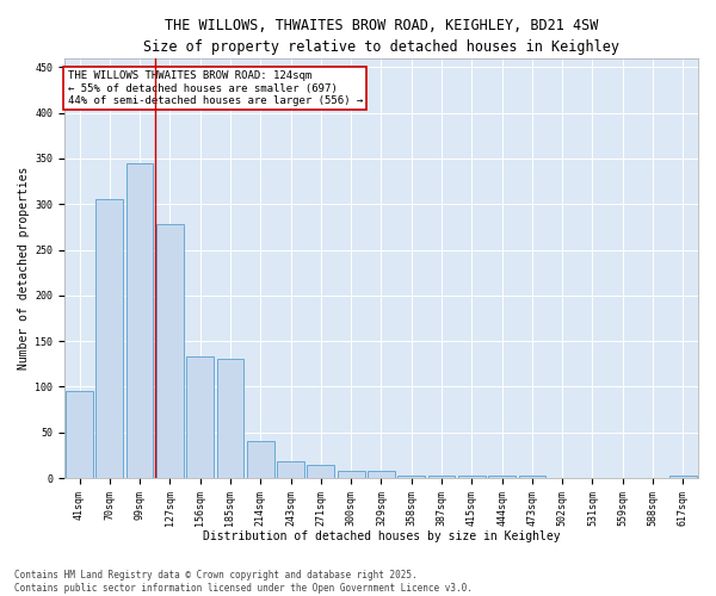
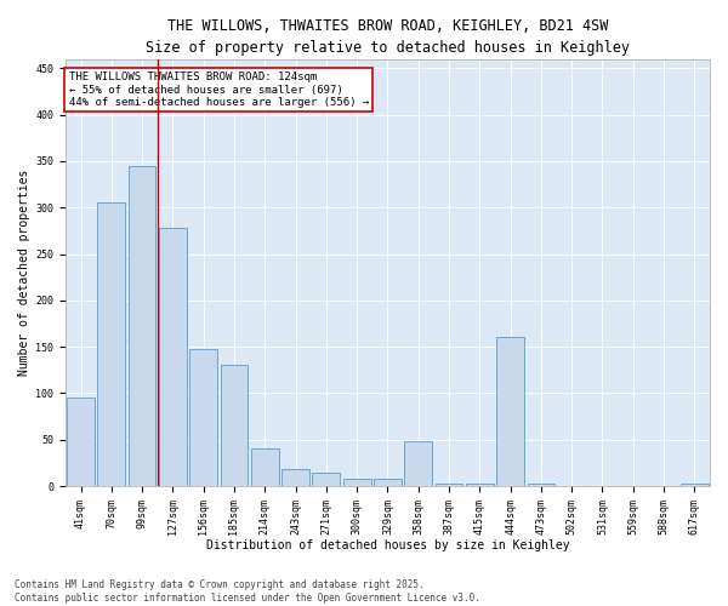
156sqm: 133 -> 148
358sqm: 3 -> 48
444sqm: 3 -> 160
